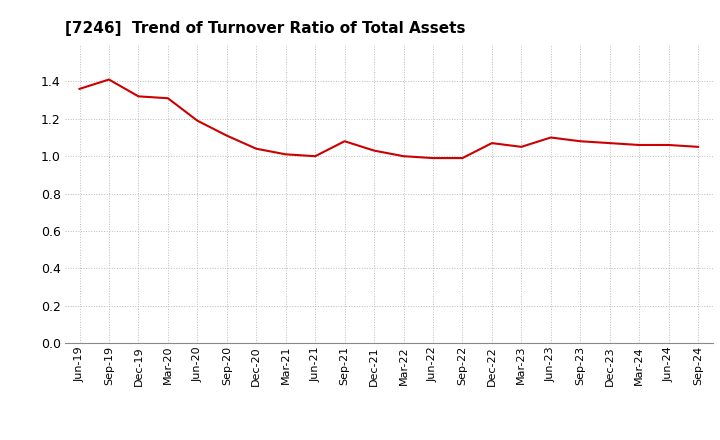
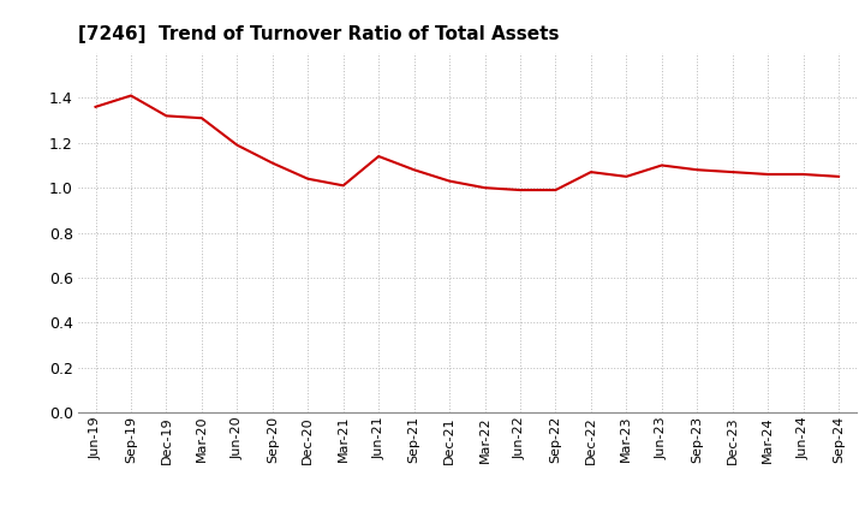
Jun-21: 1.00 -> 1.14
